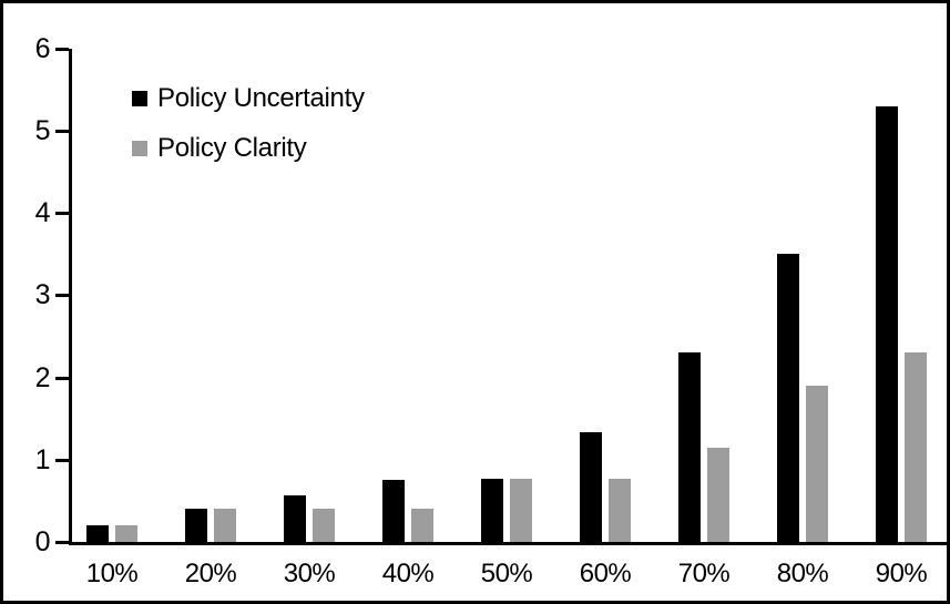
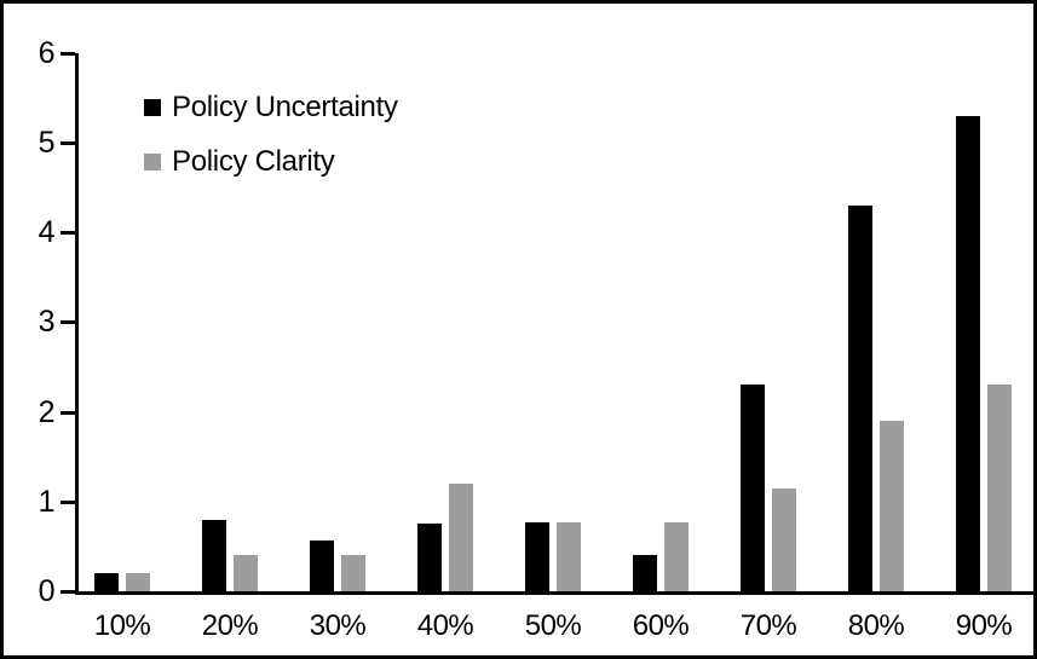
Policy Uncertainty/20%: 0.4 -> 0.8
Policy Clarity/40%: 0.4 -> 1.2
Policy Uncertainty/60%: 1.3 -> 0.4
Policy Uncertainty/80%: 3.5 -> 4.3
